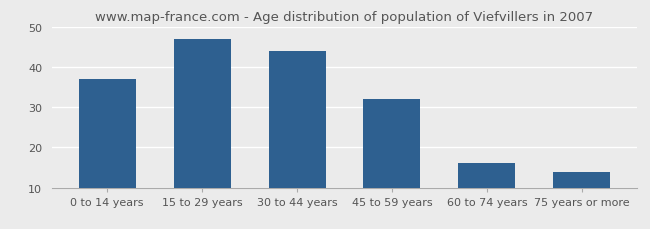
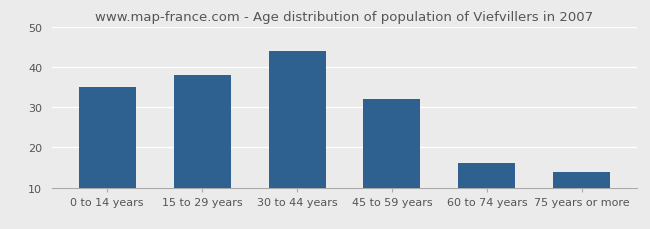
0 to 14 years: 37 -> 35
15 to 29 years: 47 -> 38
